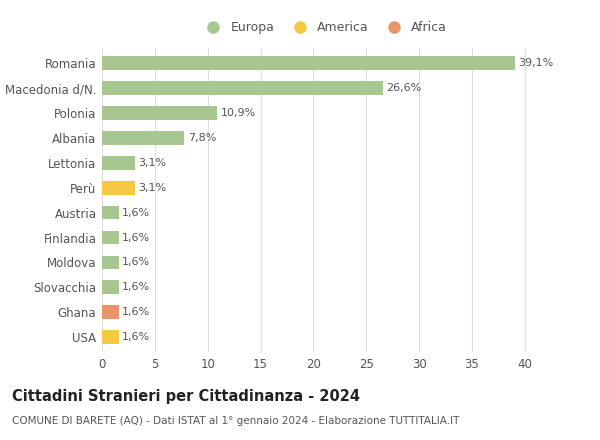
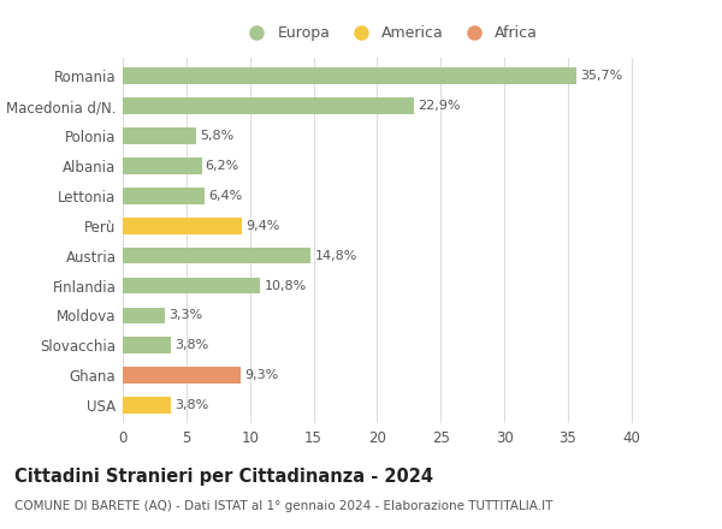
Romania: 39,1% -> 35,7%
Macedonia d/N.: 26,6% -> 22,9%
Polonia: 10,9% -> 5,8%
Albania: 7,8% -> 6,2%
Lettonia: 3,1% -> 6,4%
Perù: 3,1% -> 9,4%
Austria: 1,6% -> 14,8%
Finlandia: 1,6% -> 10,8%
Moldova: 1,6% -> 3,3%
Slovacchia: 1,6% -> 3,8%
Ghana: 1,6% -> 9,3%
USA: 1,6% -> 3,8%
